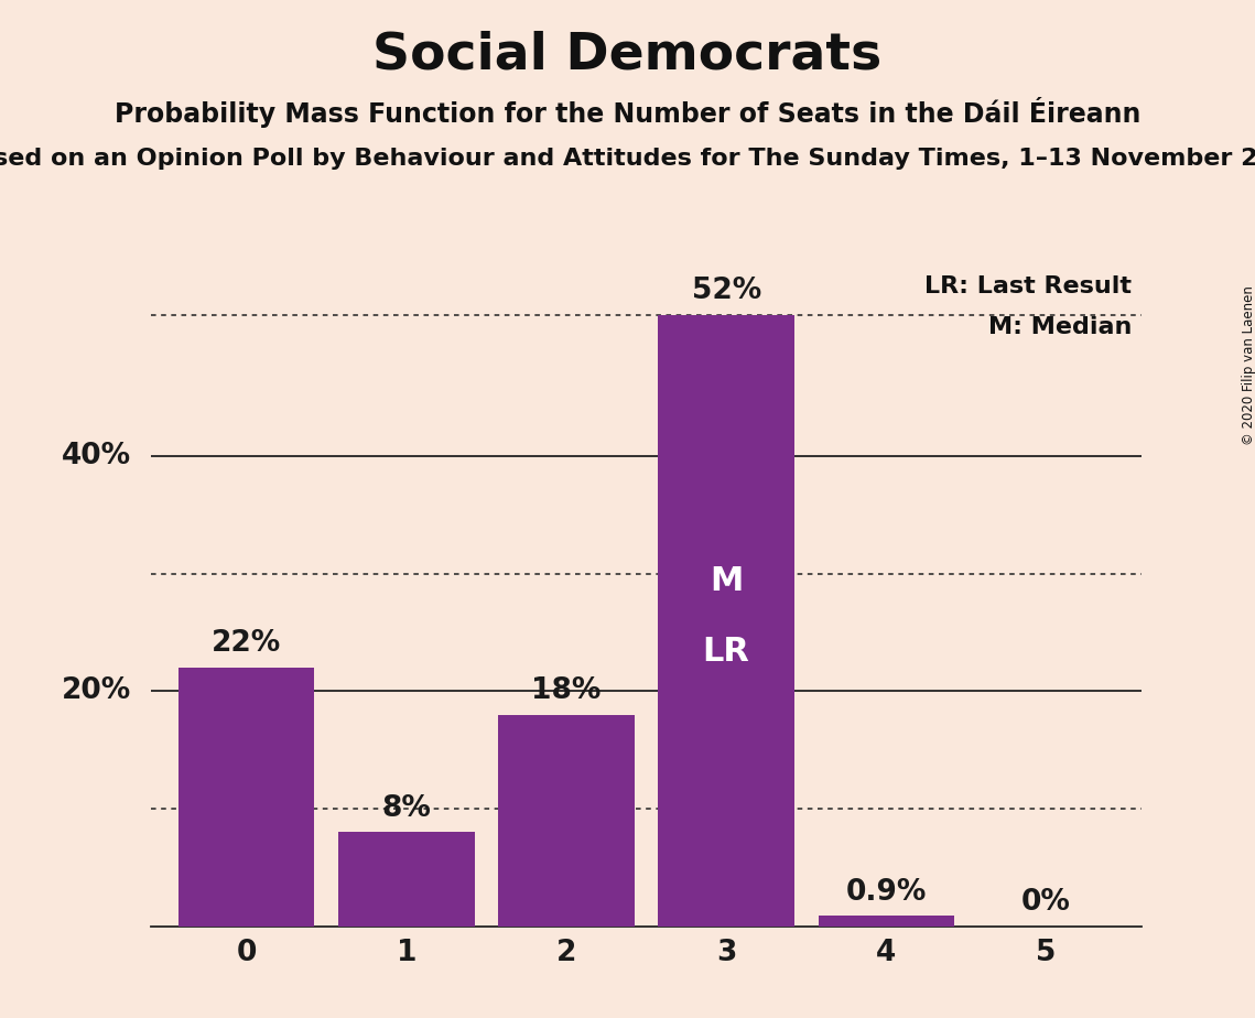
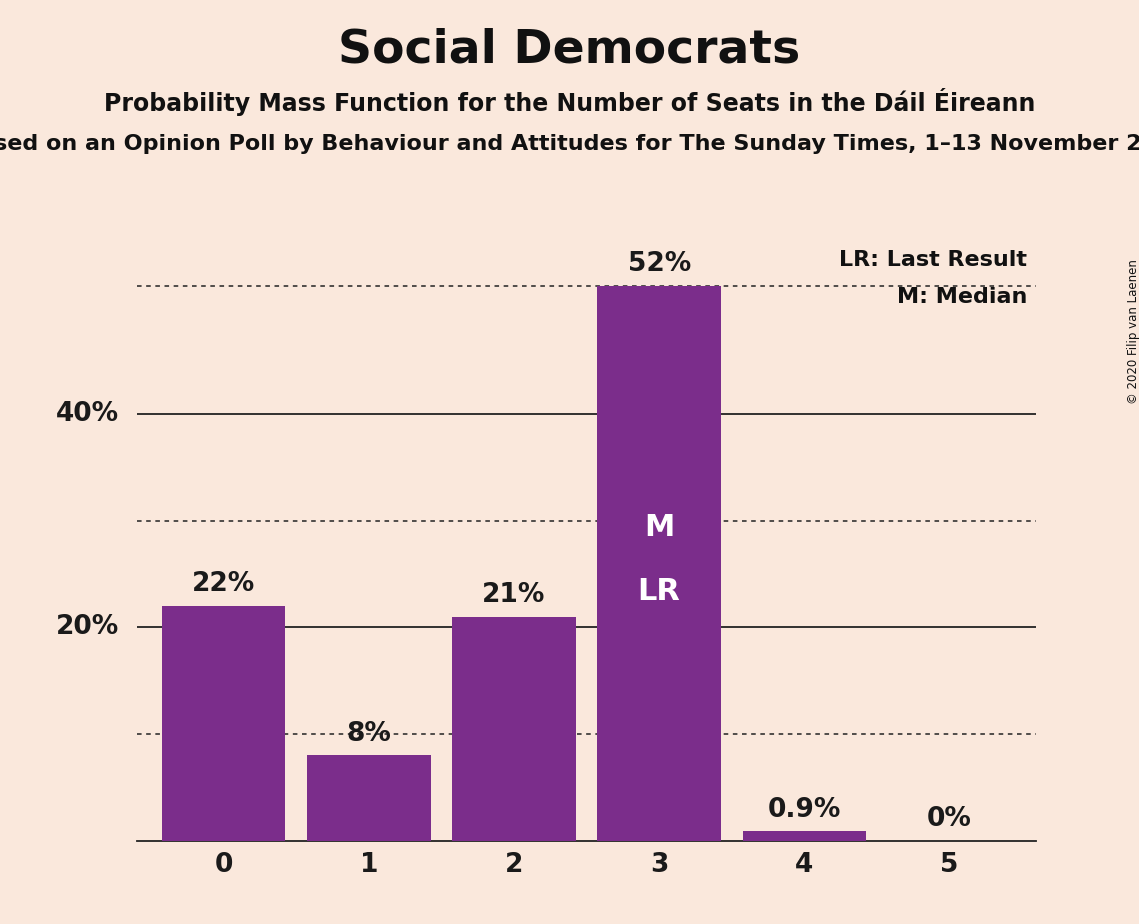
2: 18% -> 21%
